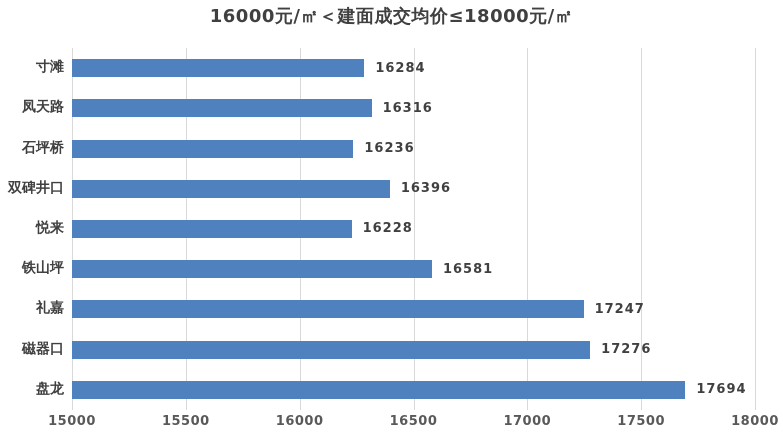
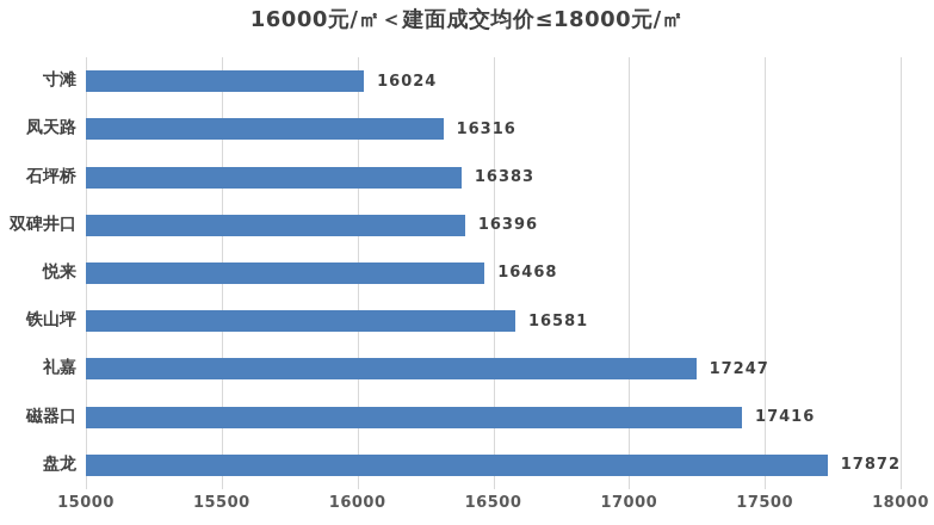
寸滩: 16284 -> 16024
石坪桥: 16236 -> 16383
悦来: 16228 -> 16468
磁器口: 17276 -> 17416
盘龙: 17694 -> 17872
